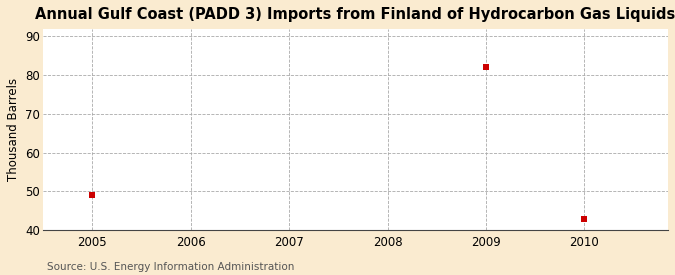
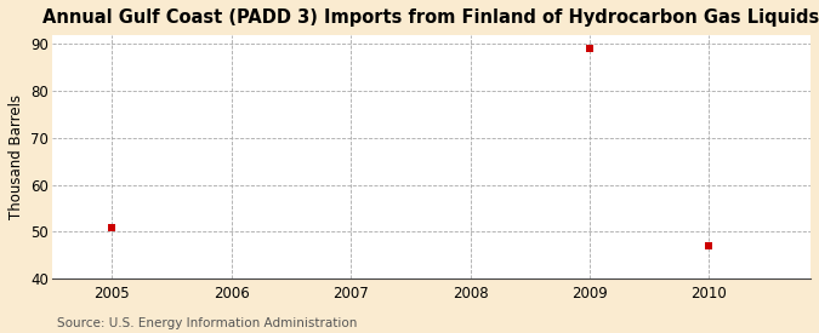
2005: 49 -> 51
2009: 82 -> 89
2010: 43 -> 47
